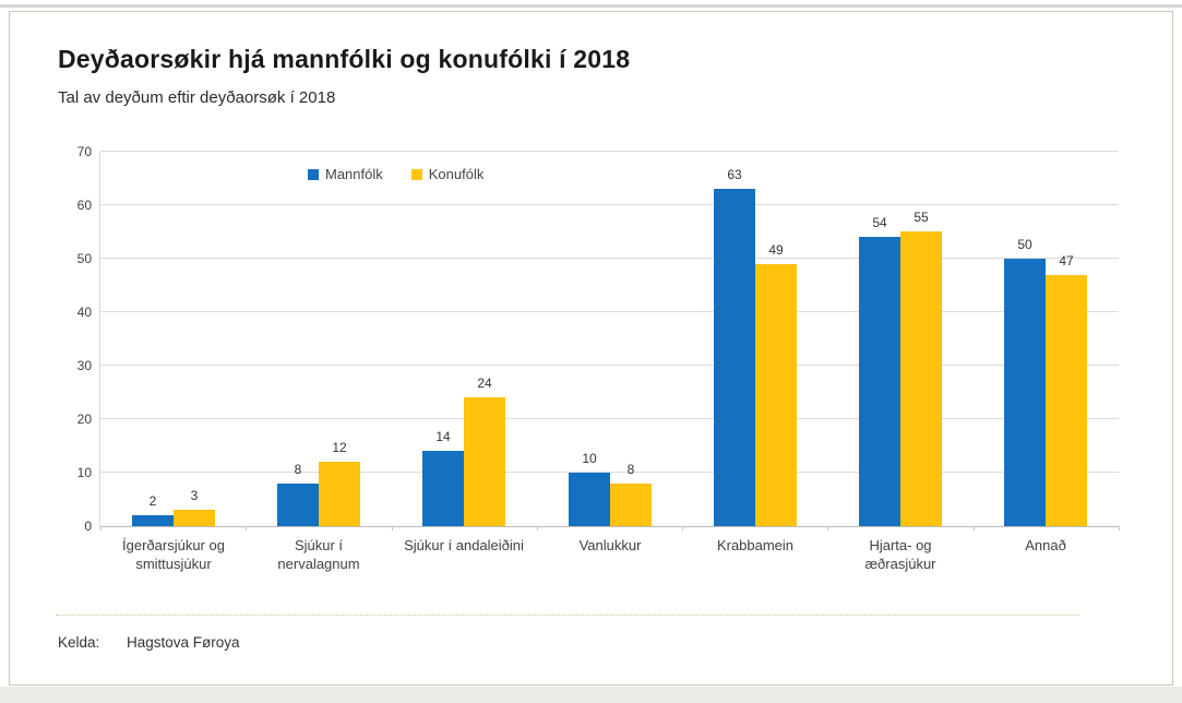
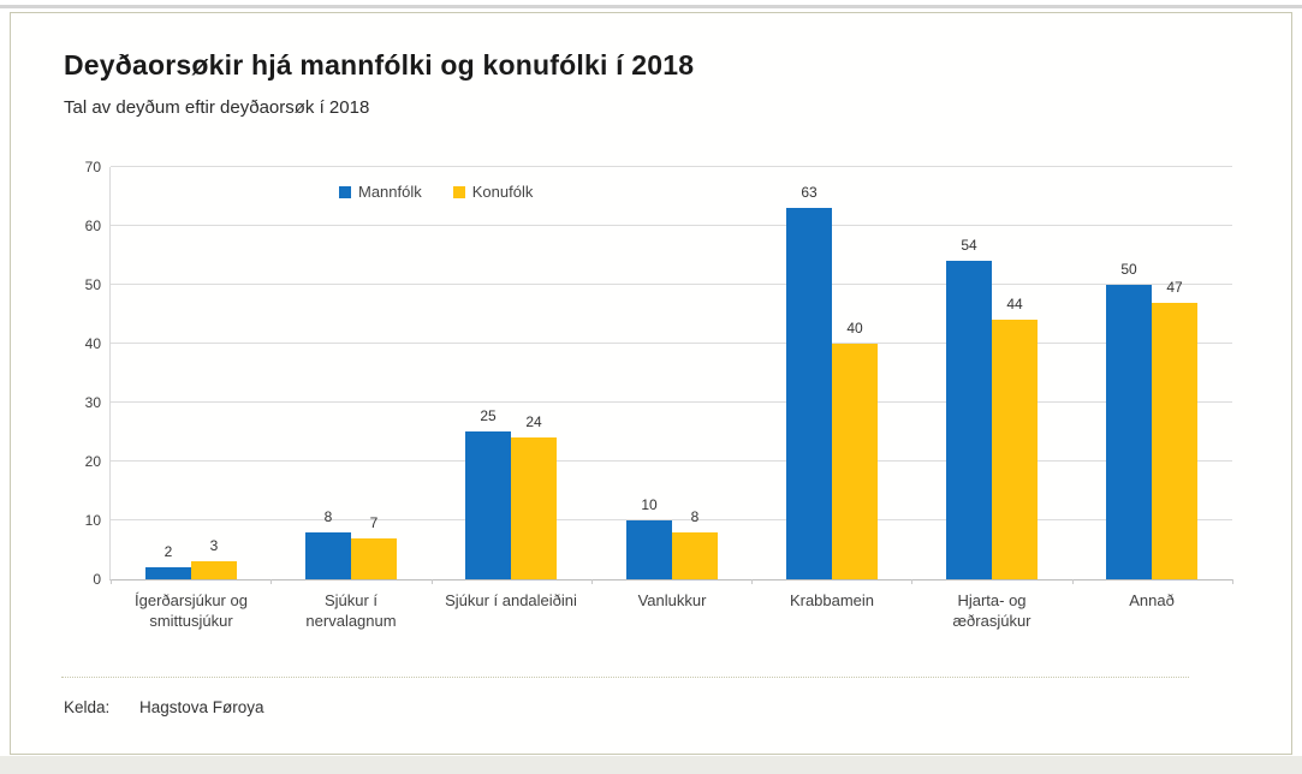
Konufólk/Sjúkur í nervalagnum: 12 -> 7
Mannfólk/Sjúkur í andaleiðini: 14 -> 25
Konufólk/Krabbamein: 49 -> 40
Konufólk/Hjarta- og æðrasjúkur: 55 -> 44
